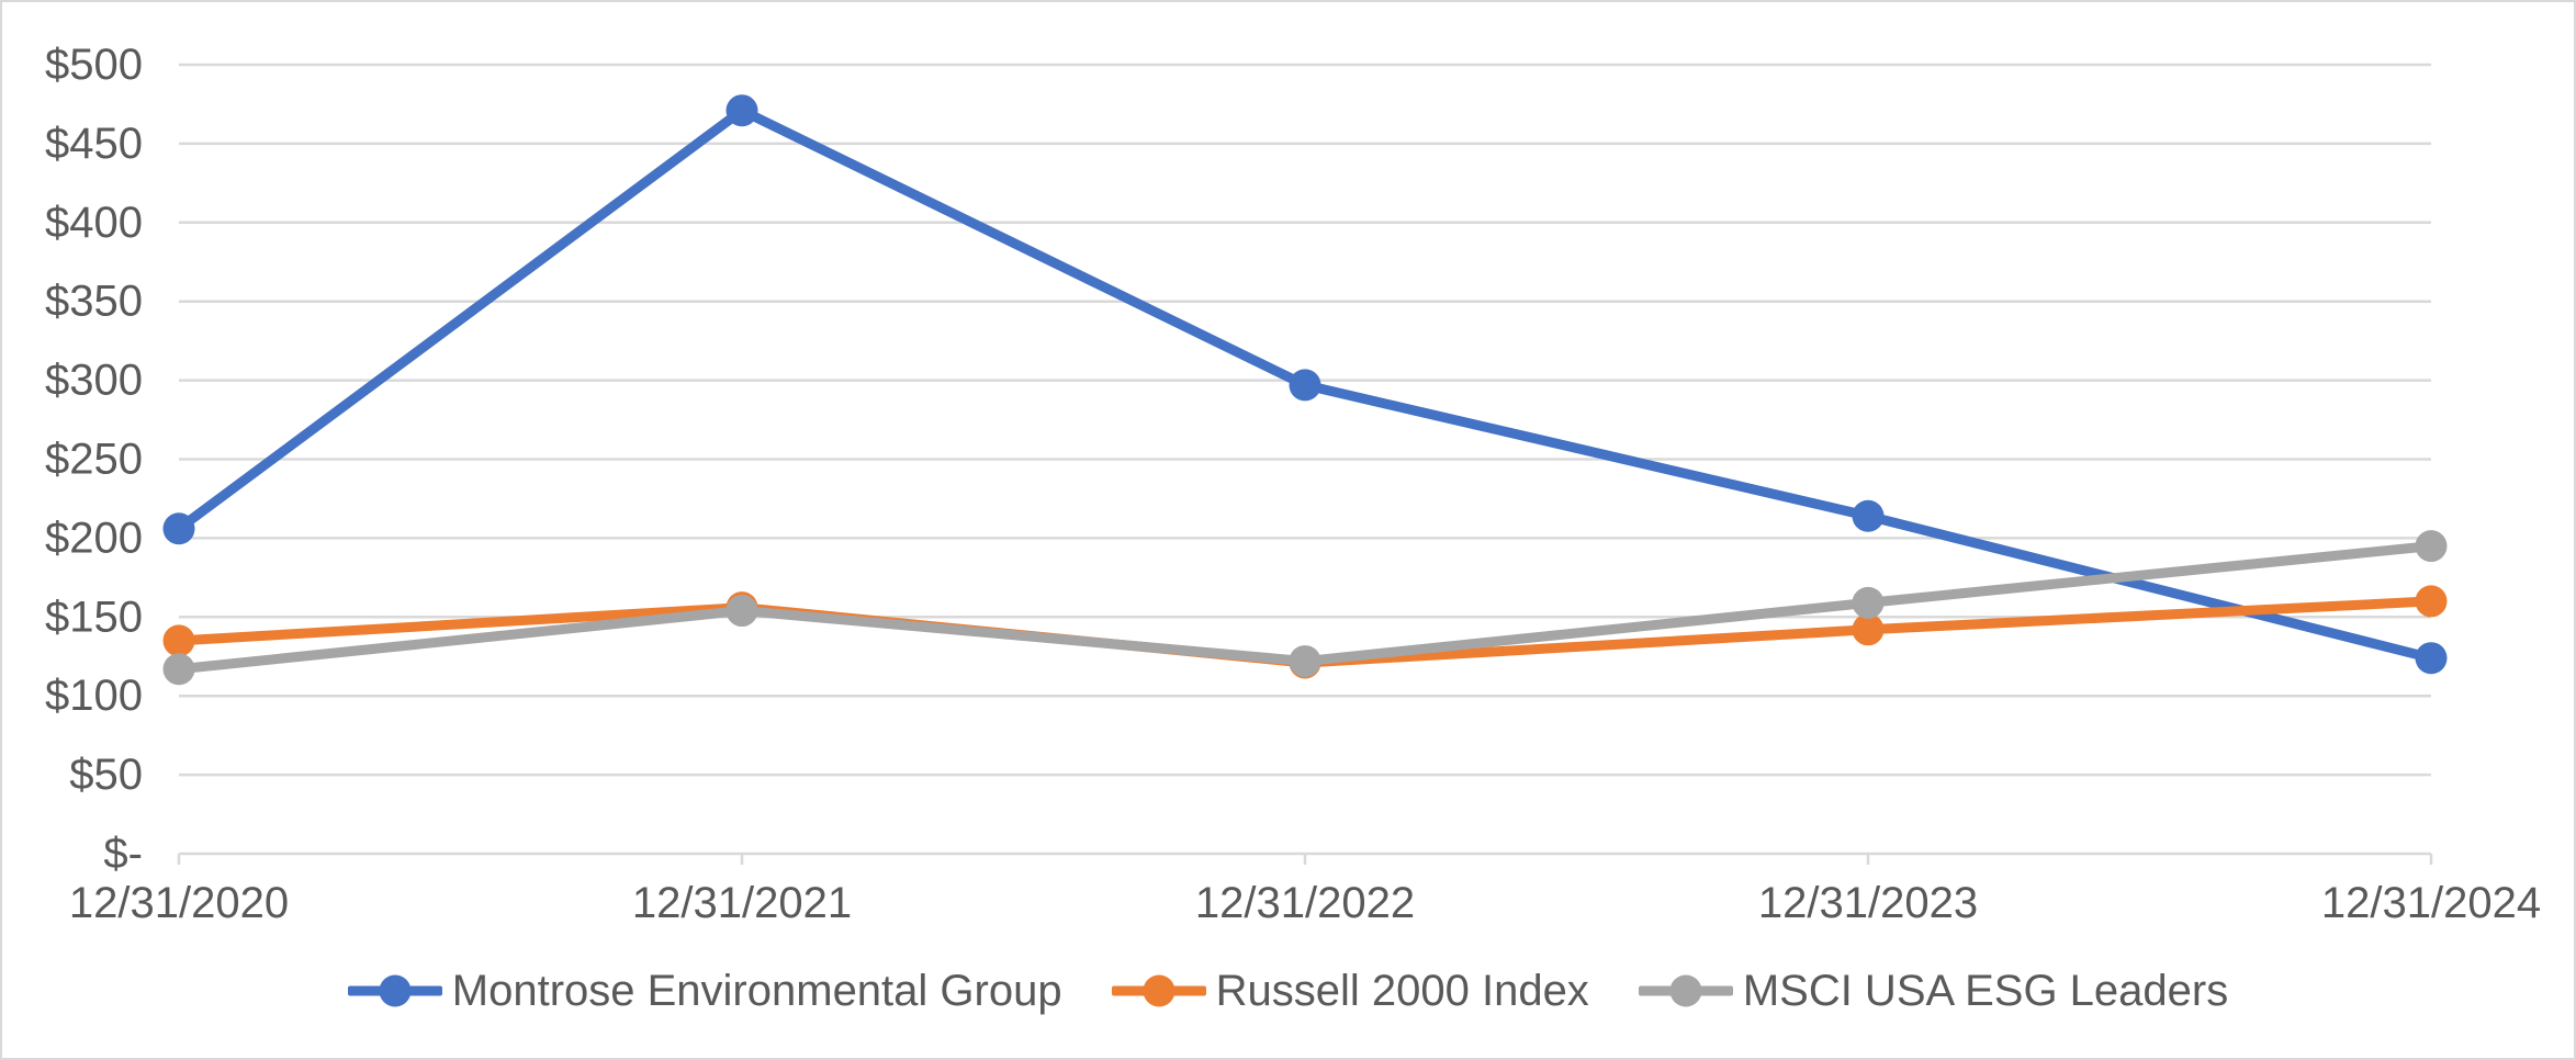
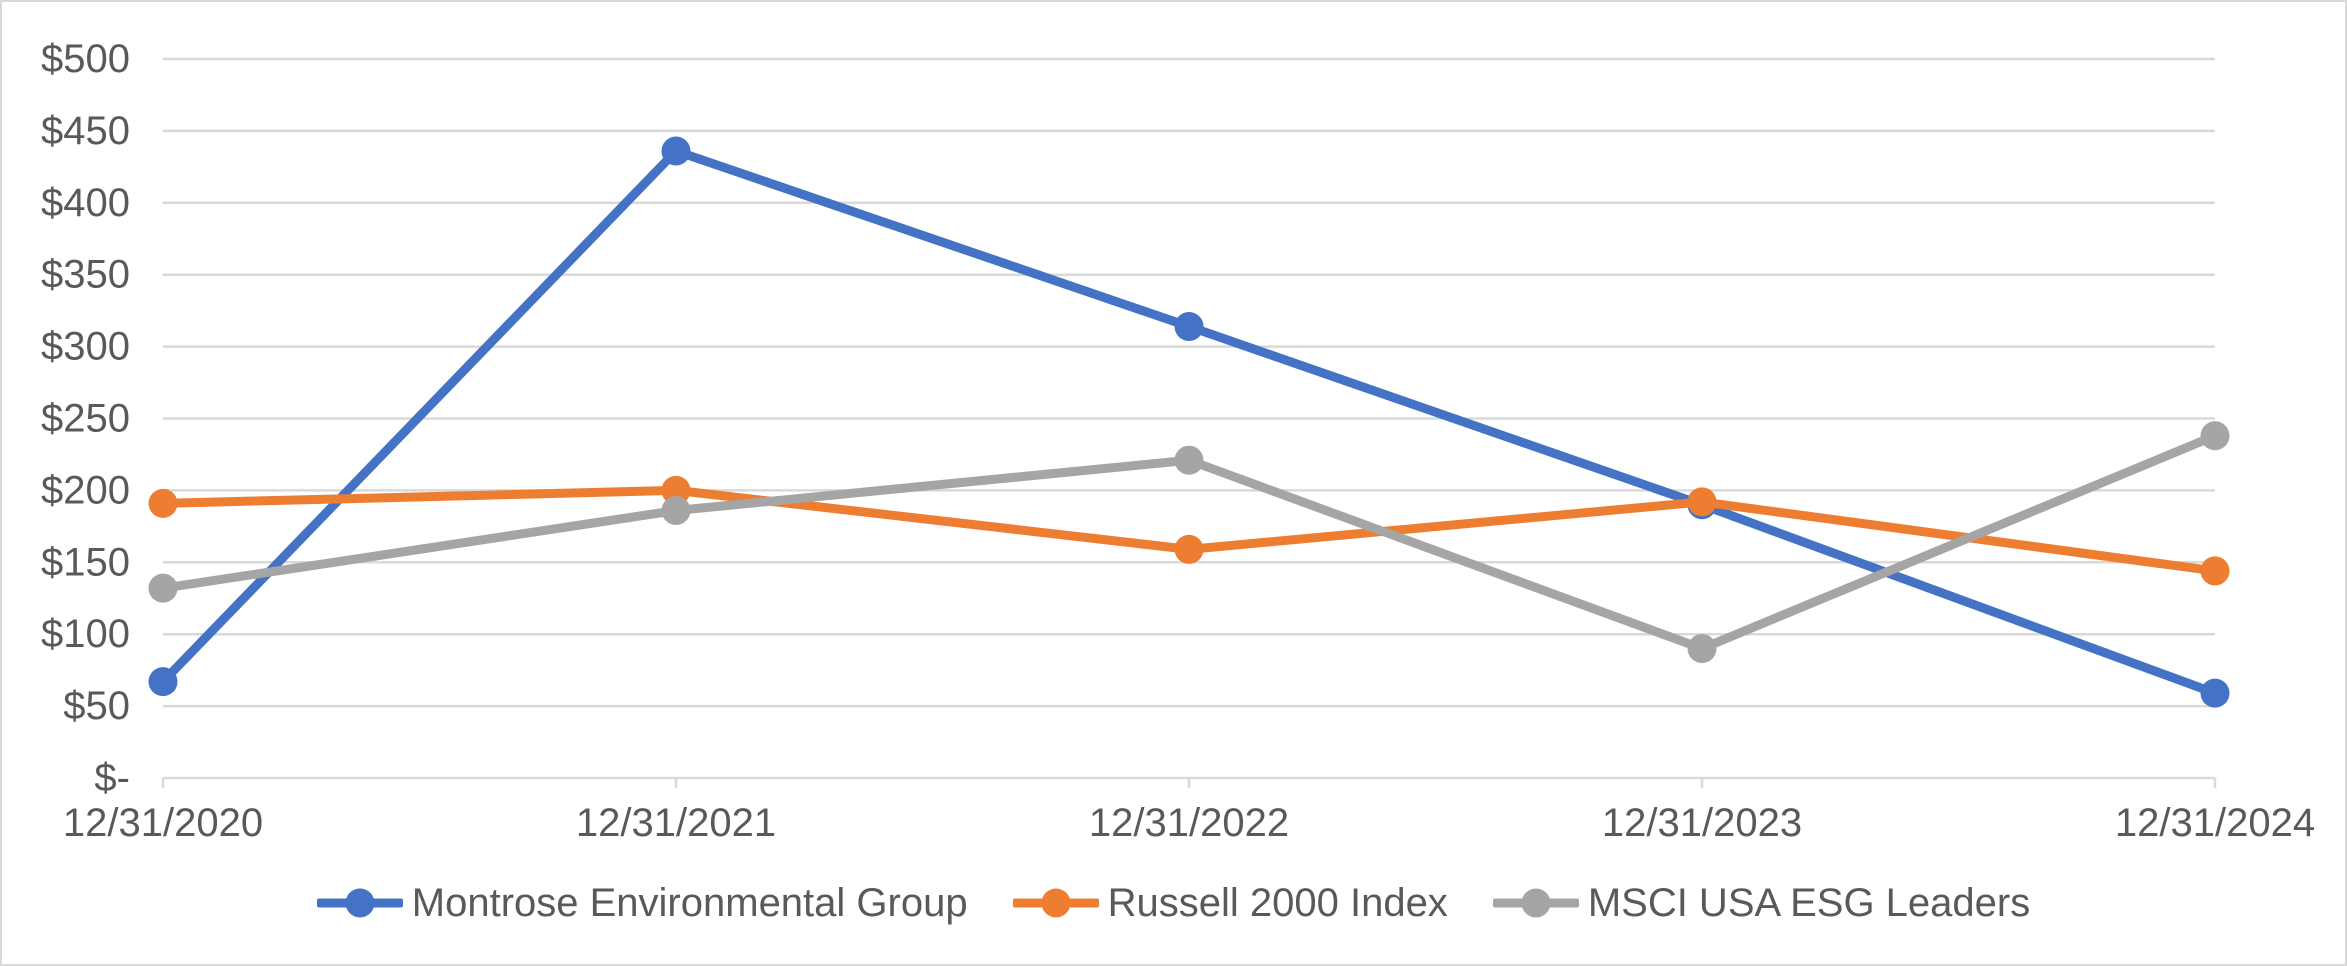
Montrose Environmental Group/12/31/2020: $206 -> $67
Russell 2000 Index/12/31/2020: $135 -> $191
MSCI USA ESG Leaders/12/31/2020: $117 -> $132
Montrose Environmental Group/12/31/2021: $471 -> $436
Russell 2000 Index/12/31/2021: $156 -> $200
MSCI USA ESG Leaders/12/31/2021: $154 -> $186
Montrose Environmental Group/12/31/2022: $297 -> $314
Russell 2000 Index/12/31/2022: $121 -> $159
MSCI USA ESG Leaders/12/31/2022: $122 -> $221
Montrose Environmental Group/12/31/2023: $214 -> $190
Russell 2000 Index/12/31/2023: $142 -> $192
MSCI USA ESG Leaders/12/31/2023: $159 -> $90
Montrose Environmental Group/12/31/2024: $124 -> $59
Russell 2000 Index/12/31/2024: $160 -> $144
MSCI USA ESG Leaders/12/31/2024: $195 -> $238
